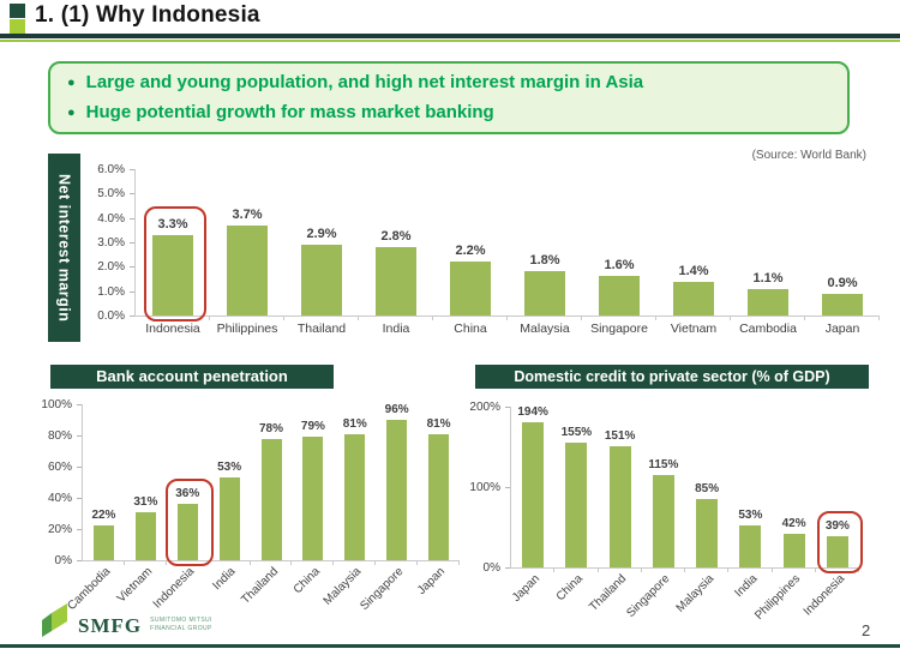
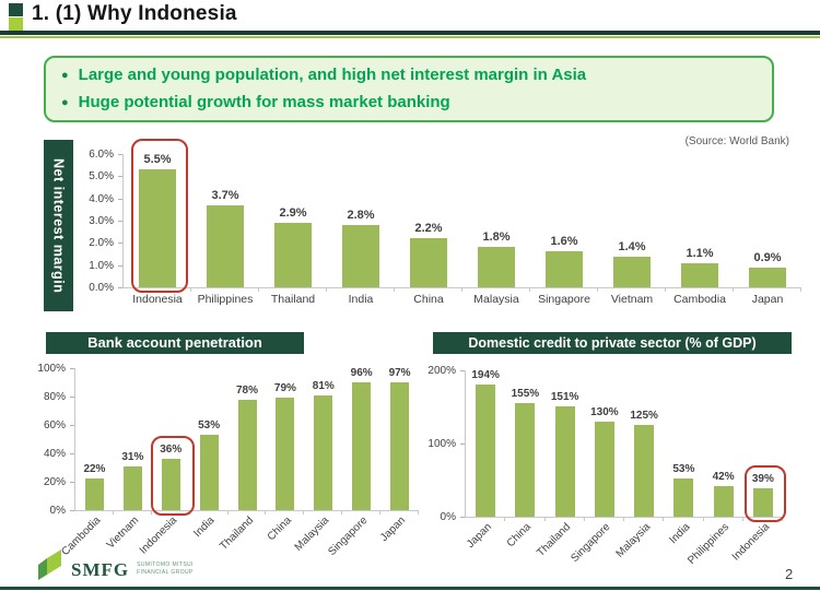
Net interest margin/Indonesia: 3.3% -> 5.5%
Bank account penetration/Japan: 81% -> 97%
Domestic credit to private sector (% of GDP)/Singapore: 115% -> 130%
Domestic credit to private sector (% of GDP)/Malaysia: 85% -> 125%
